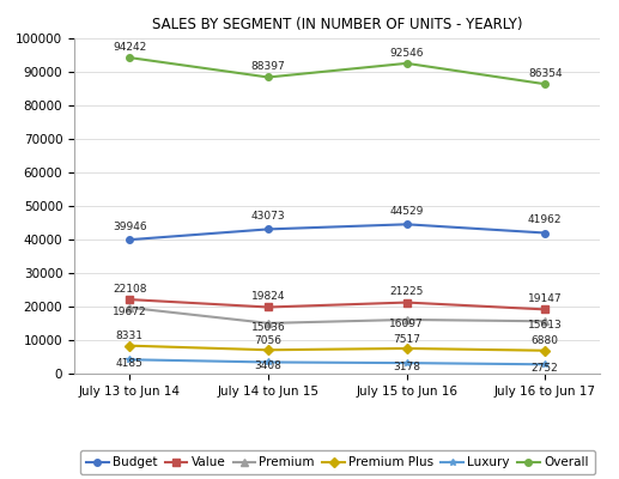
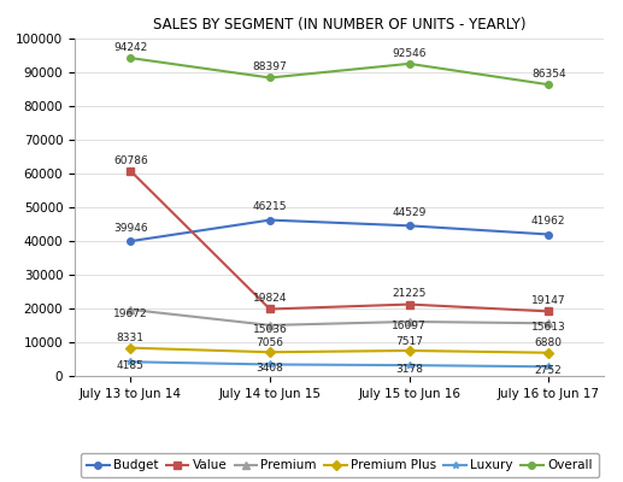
Value/July 13 to Jun 14: 22108 -> 60786
Budget/July 14 to Jun 15: 43073 -> 46215
